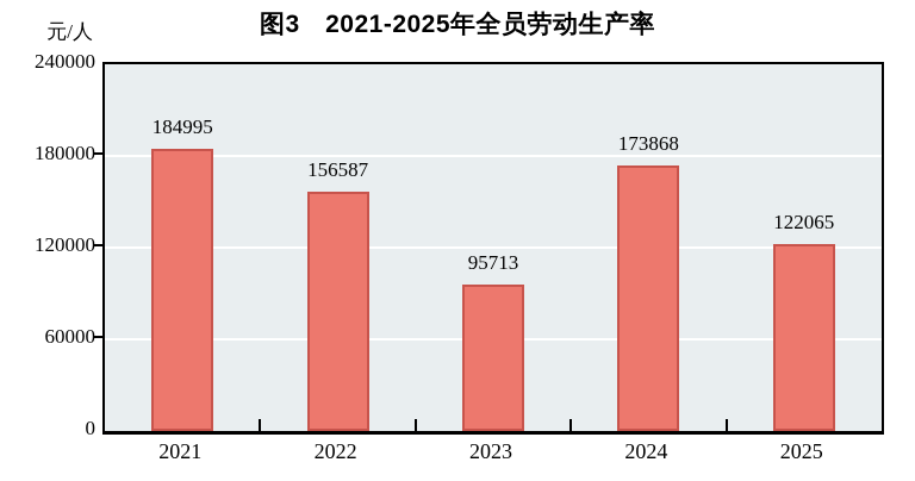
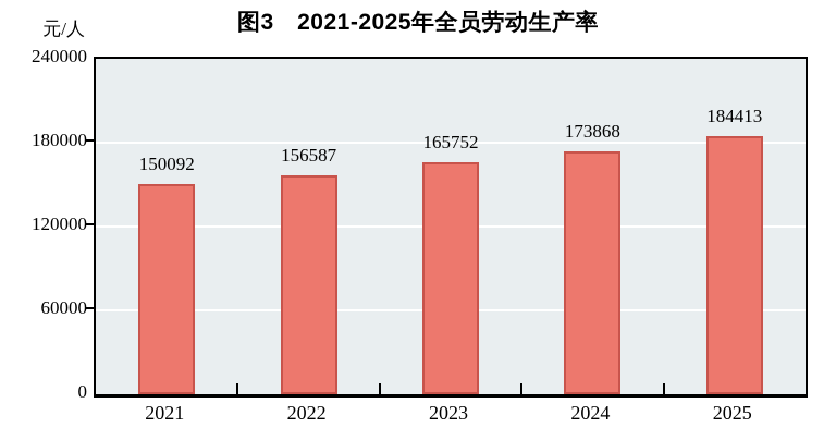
2021: 184995 -> 150092
2023: 95713 -> 165752
2025: 122065 -> 184413
